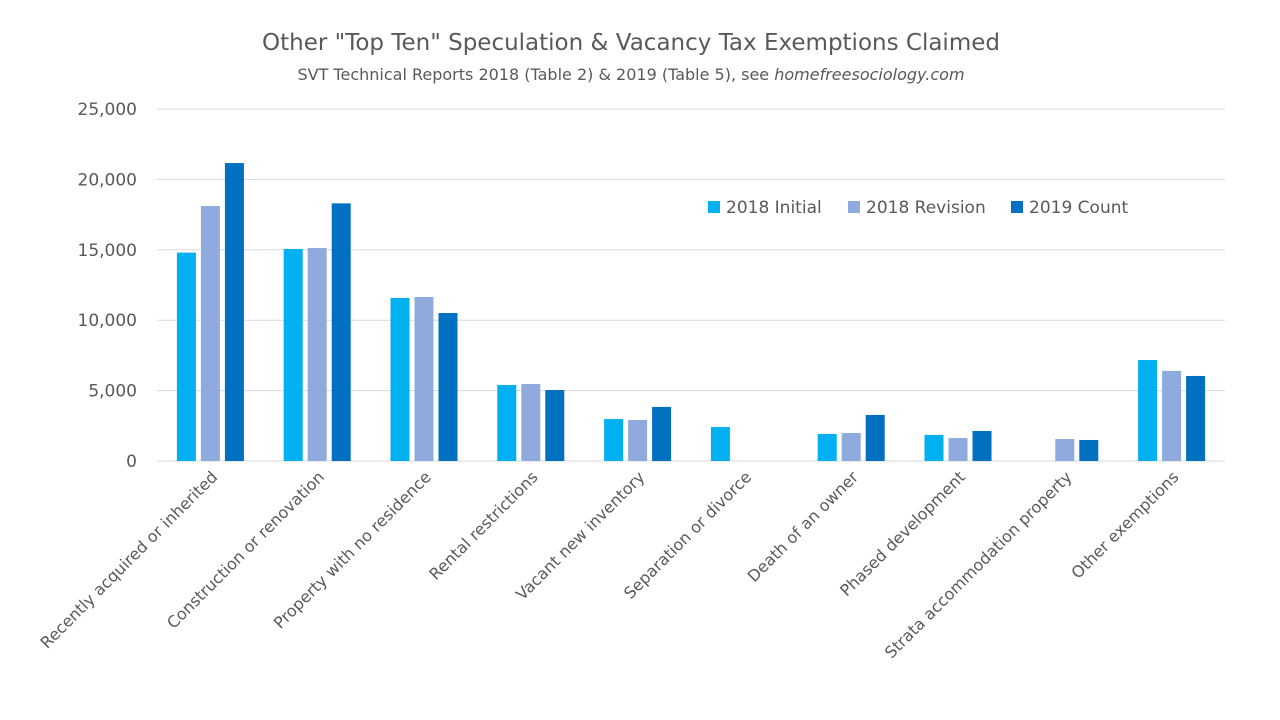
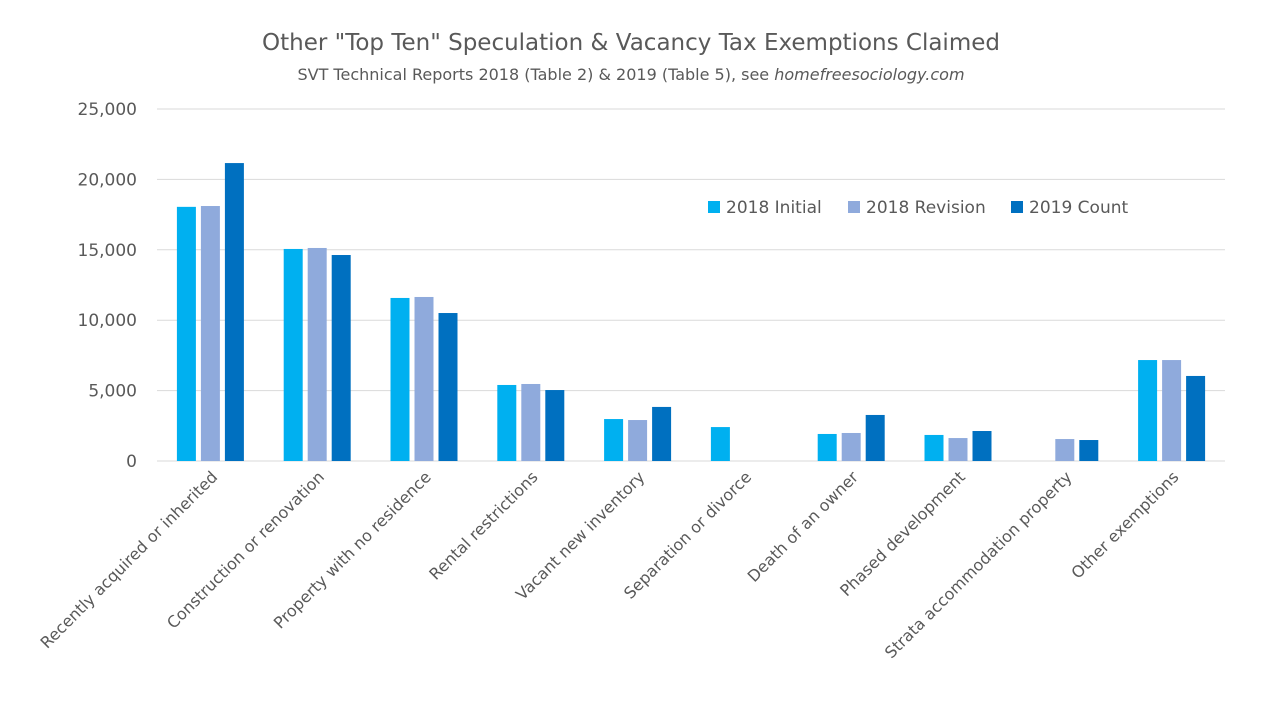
2018 Initial/Recently acquired or inherited: 14800 -> 18000
2019 Count/Construction or renovation: 18300 -> 14600
2018 Revision/Other exemptions: 6400 -> 7200
